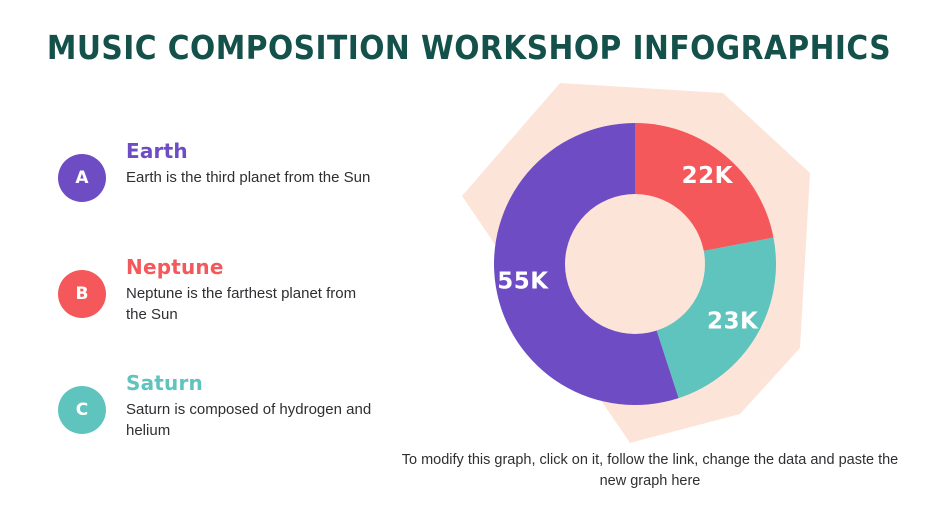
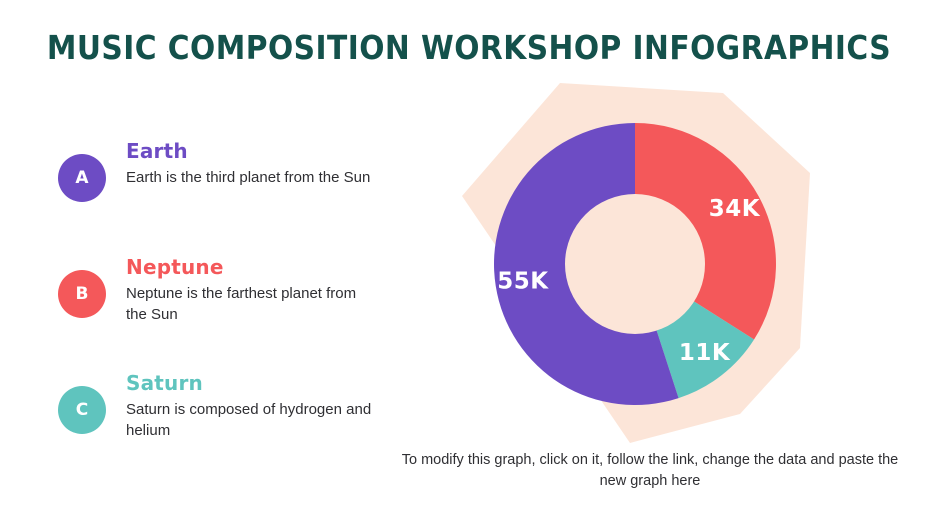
Neptune: 22K -> 34K
Saturn: 23K -> 11K
